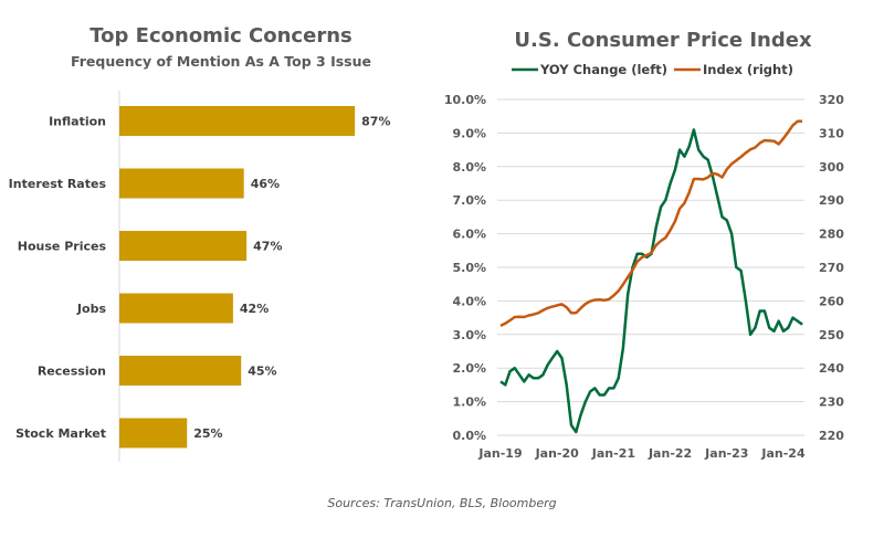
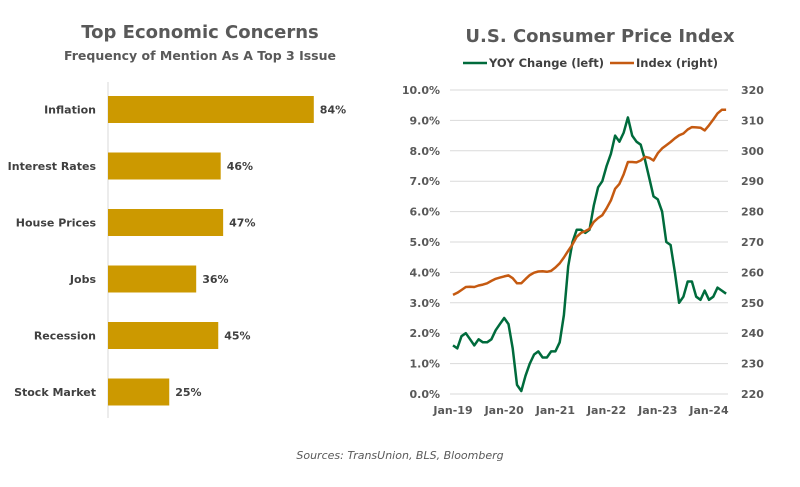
Top Economic Concerns/Inflation: 87% -> 84%
Top Economic Concerns/Jobs: 42% -> 36%
